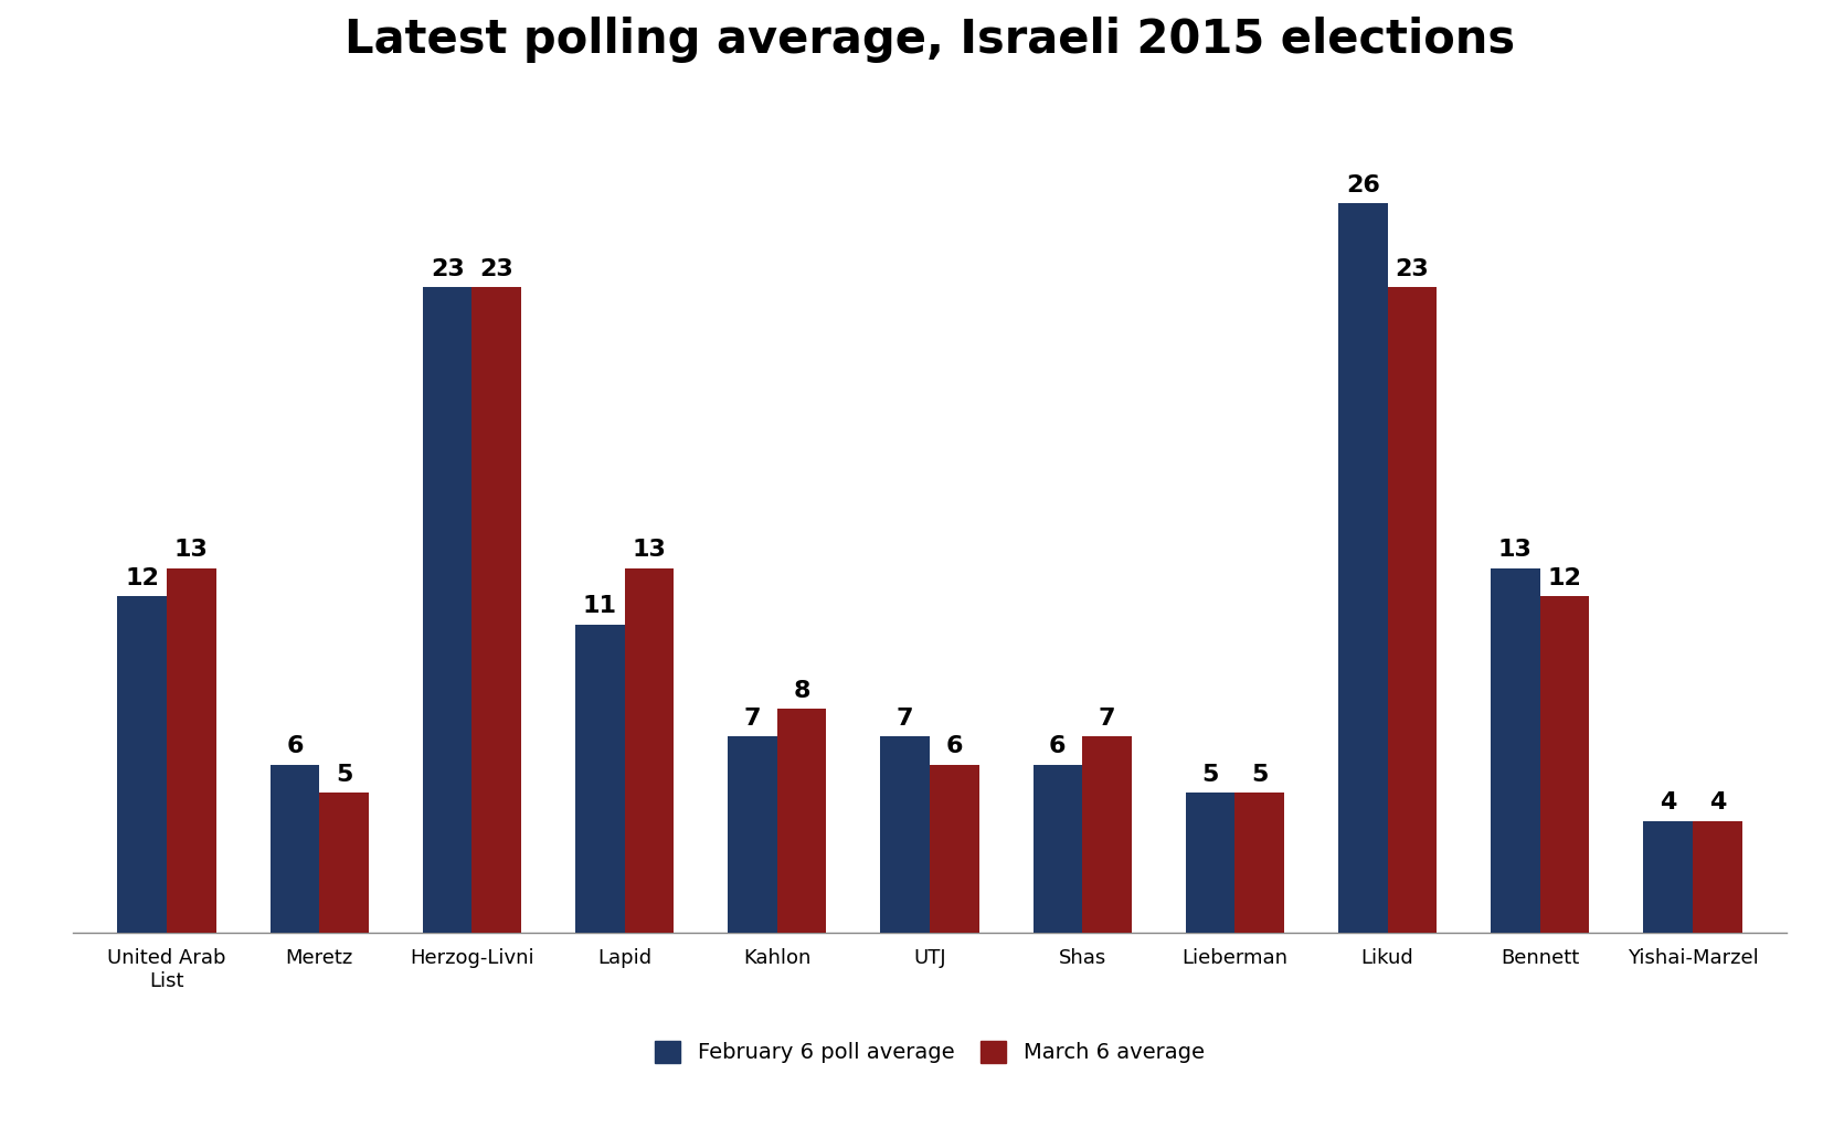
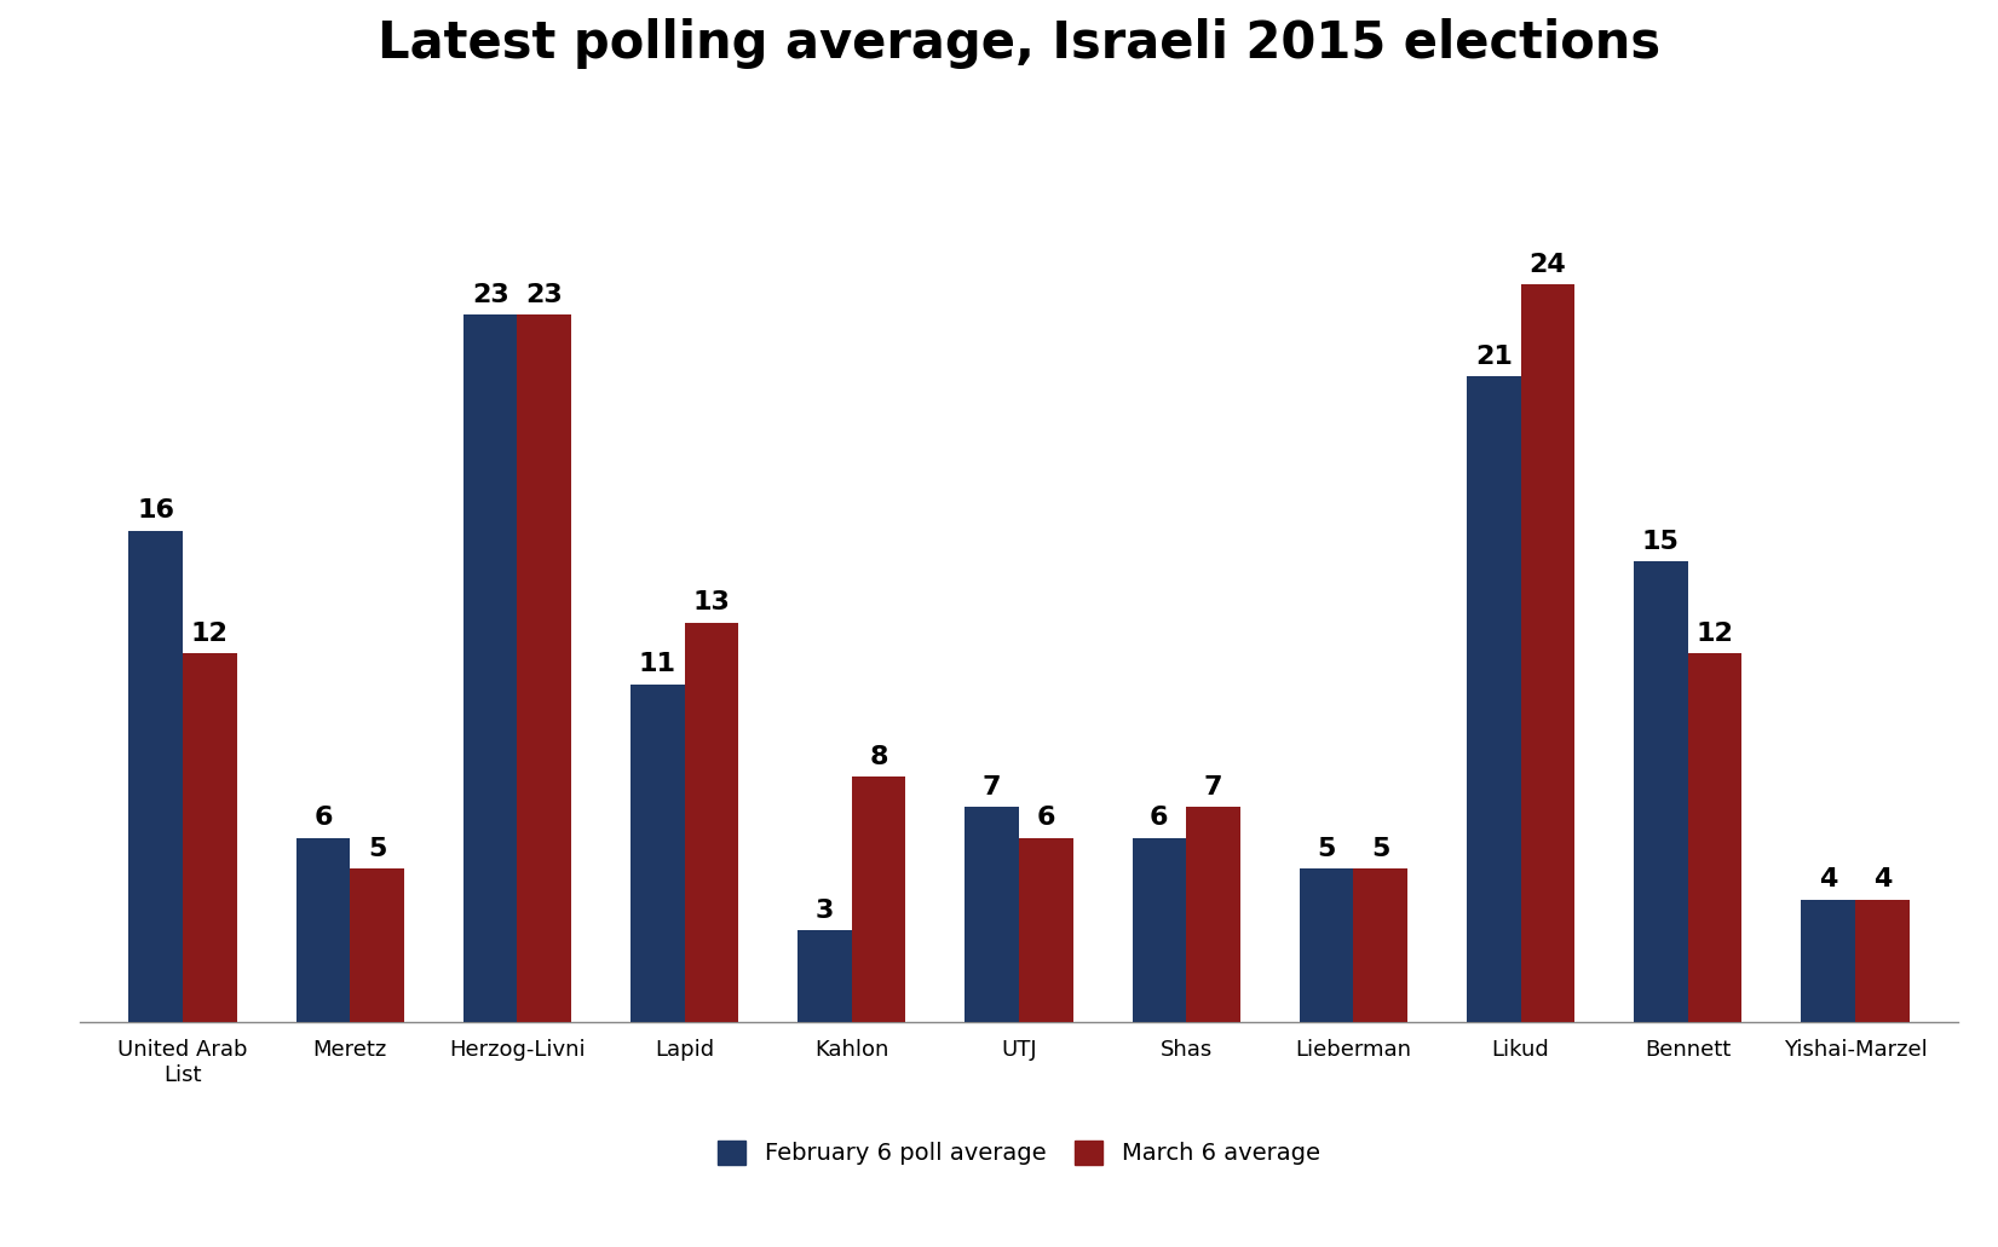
February 6 poll average/United Arab List: 12 -> 16
March 6 average/United Arab List: 13 -> 12
February 6 poll average/Kahlon: 7 -> 3
February 6 poll average/Likud: 26 -> 21
March 6 average/Likud: 23 -> 24
February 6 poll average/Bennett: 13 -> 15
